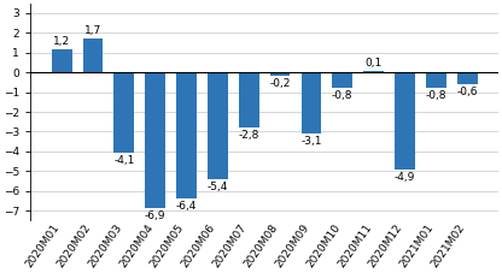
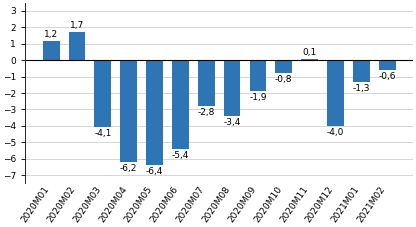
2020M04: -6,9 -> -6,2
2020M08: -0,2 -> -3,4
2020M09: -3,1 -> -1,9
2020M12: -4,9 -> -4,0
2021M01: -0,8 -> -1,3
